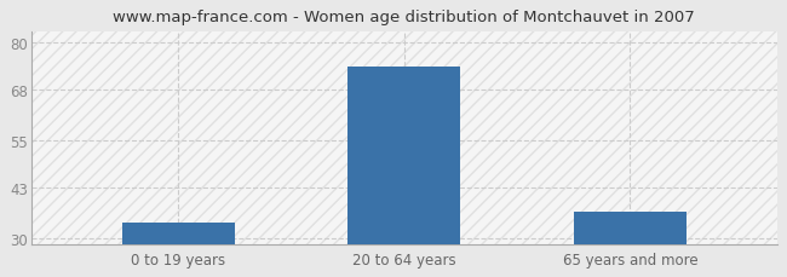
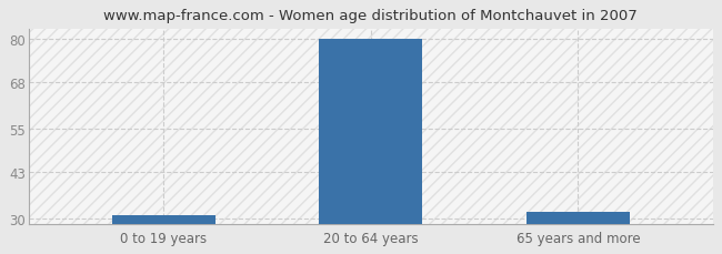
0 to 19 years: 34 -> 31
20 to 64 years: 74 -> 80
65 years and more: 37 -> 32
